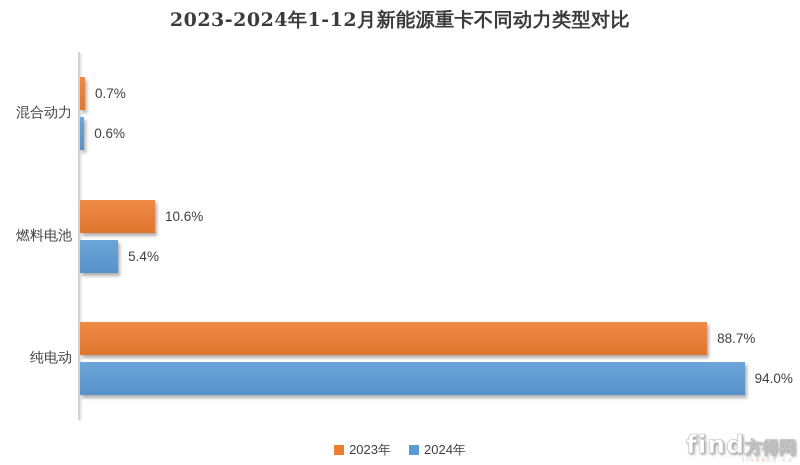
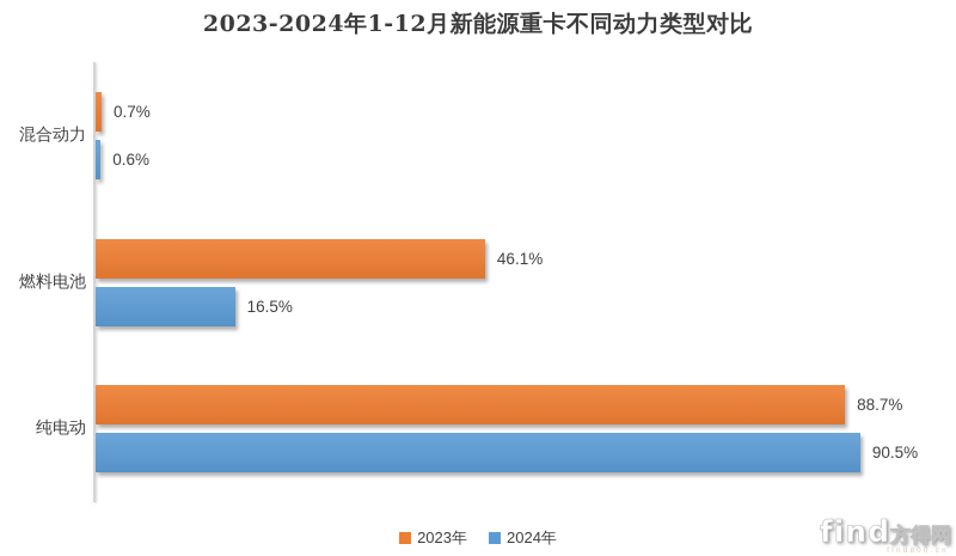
2023年/燃料电池: 10.6% -> 46.1%
2024年/燃料电池: 5.4% -> 16.5%
2024年/纯电动: 94.0% -> 90.5%
